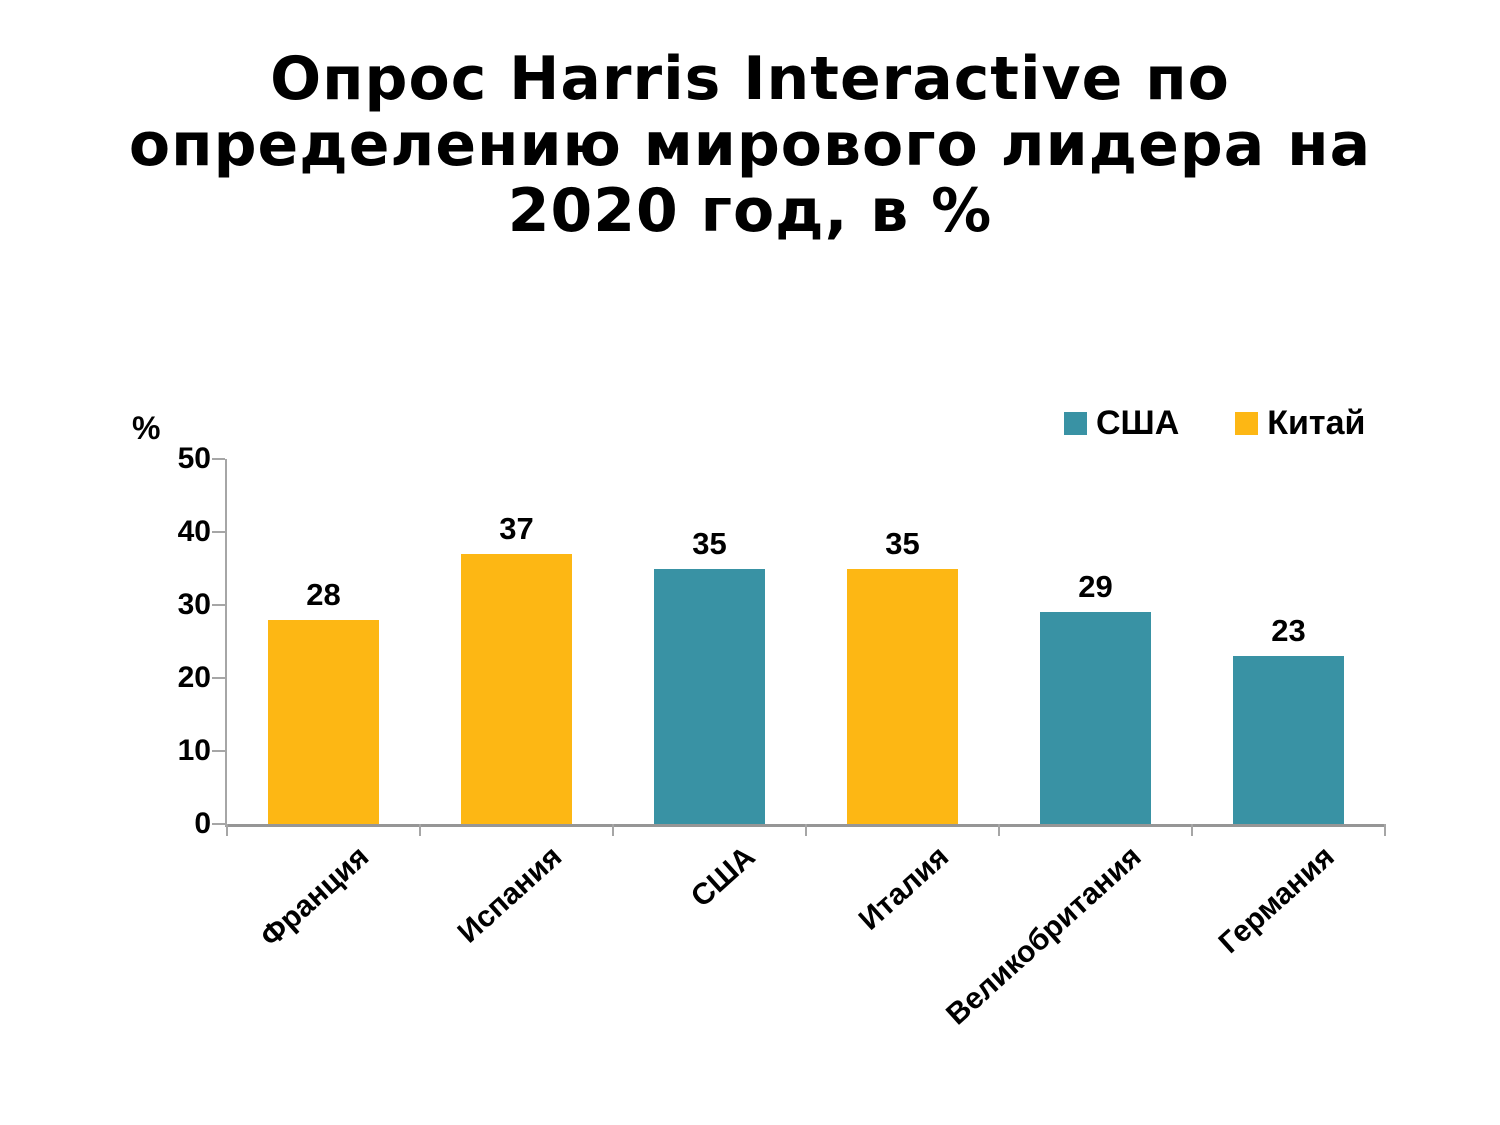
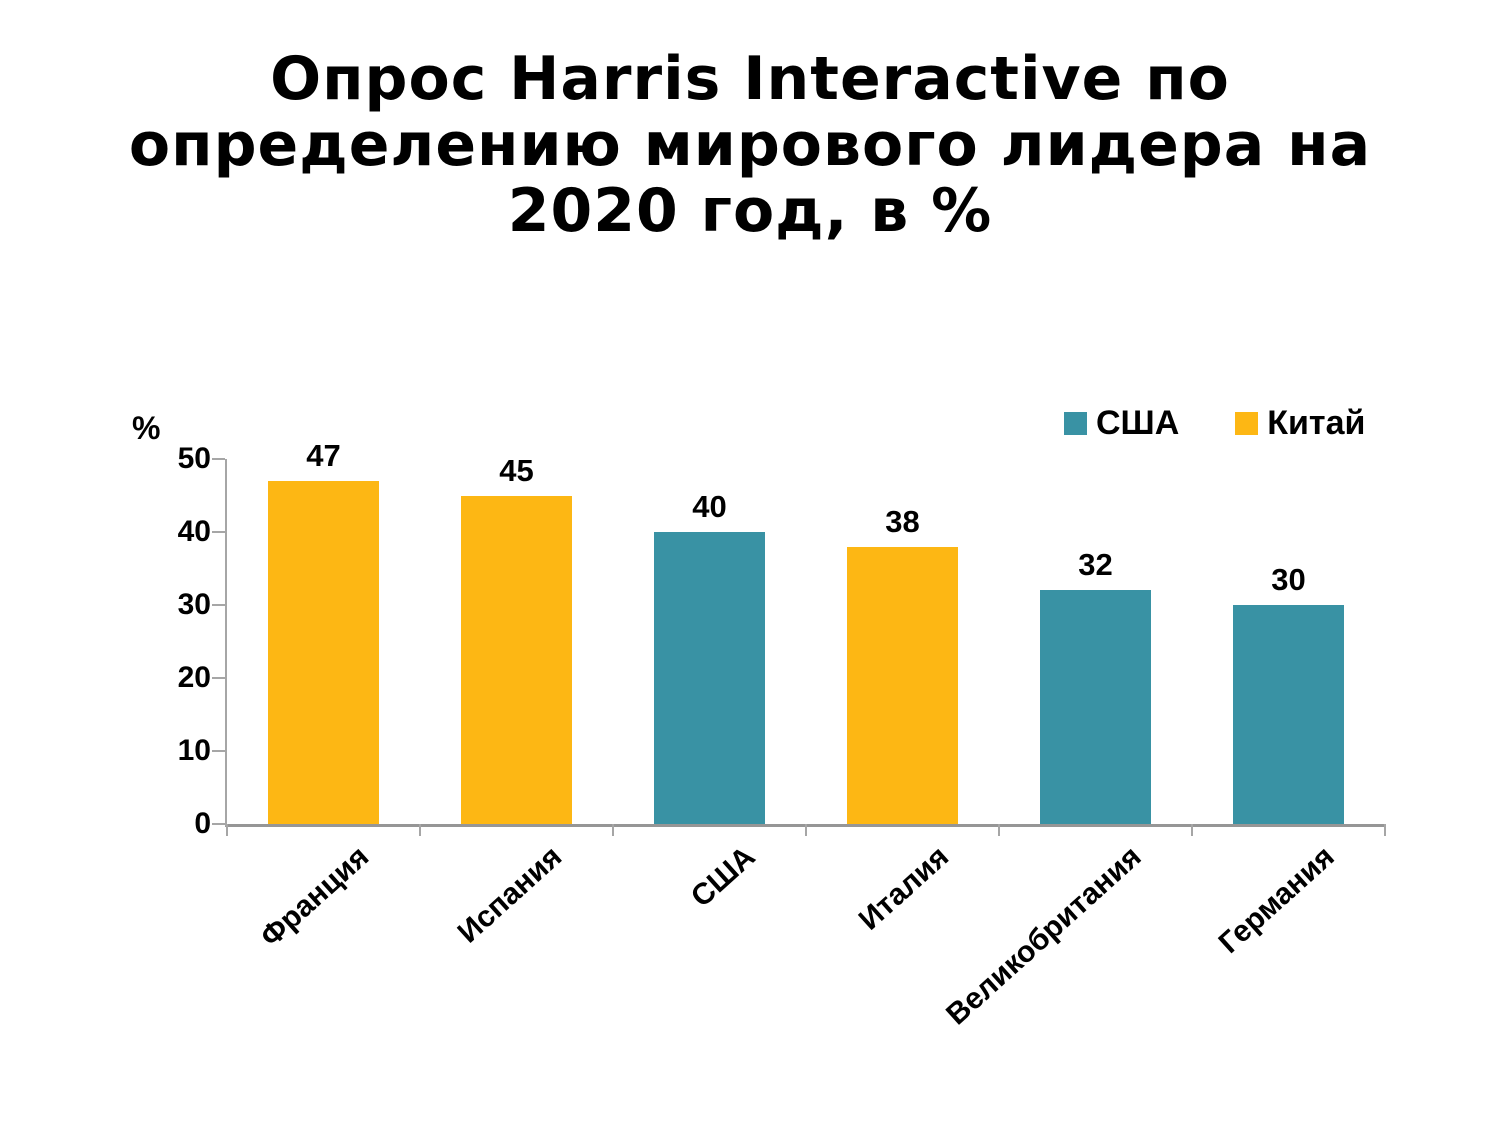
Франция: 28 -> 47
Испания: 37 -> 45
США: 35 -> 40
Италия: 35 -> 38
Великобритания: 29 -> 32
Германия: 23 -> 30
